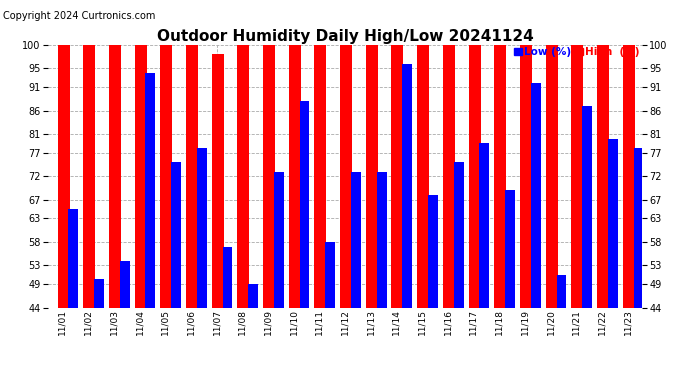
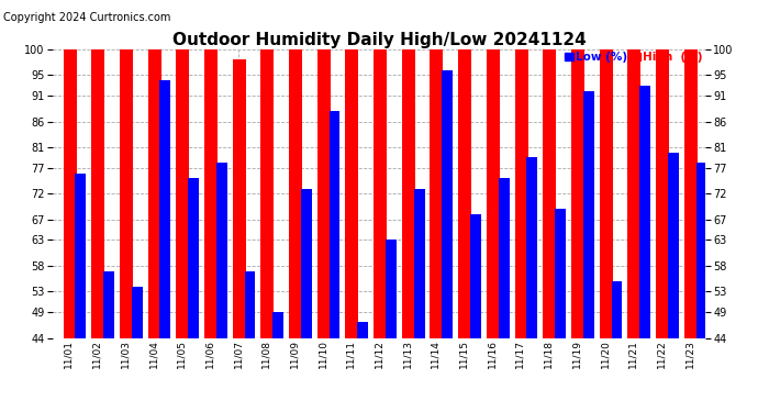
Low (%)/11/01: 65 -> 76
Low (%)/11/02: 50 -> 57
Low (%)/11/11: 58 -> 47
Low (%)/11/12: 73 -> 63
Low (%)/11/20: 51 -> 55
Low (%)/11/21: 87 -> 93
